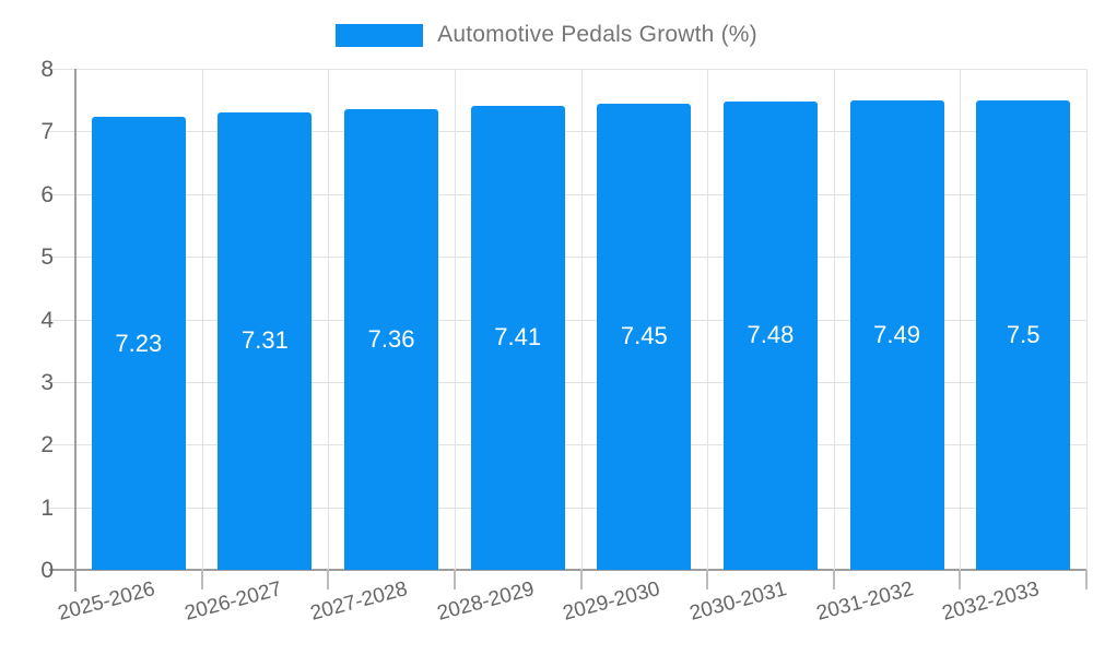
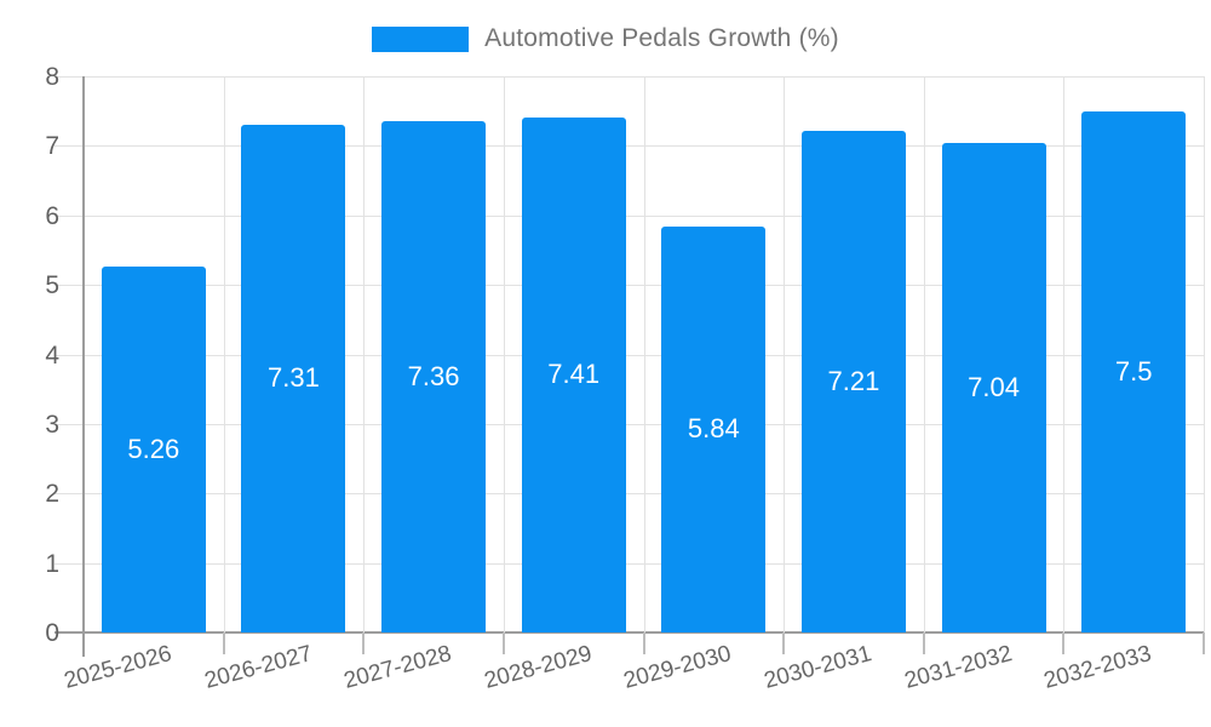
2025-2026: 7.23 -> 5.26
2029-2030: 7.45 -> 5.84
2030-2031: 7.48 -> 7.21
2031-2032: 7.49 -> 7.04
